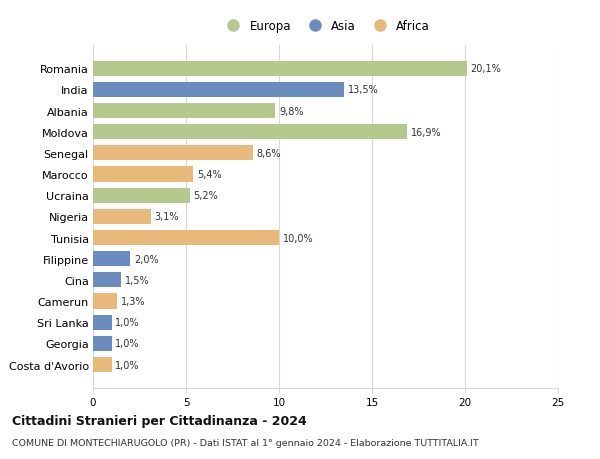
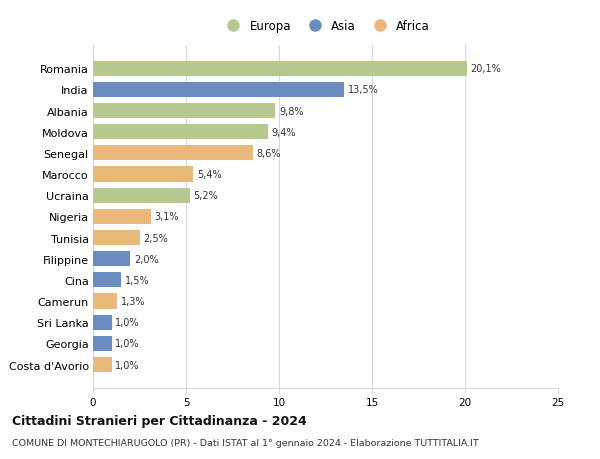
Moldova: 16,9% -> 9,4%
Tunisia: 10,0% -> 2,5%
